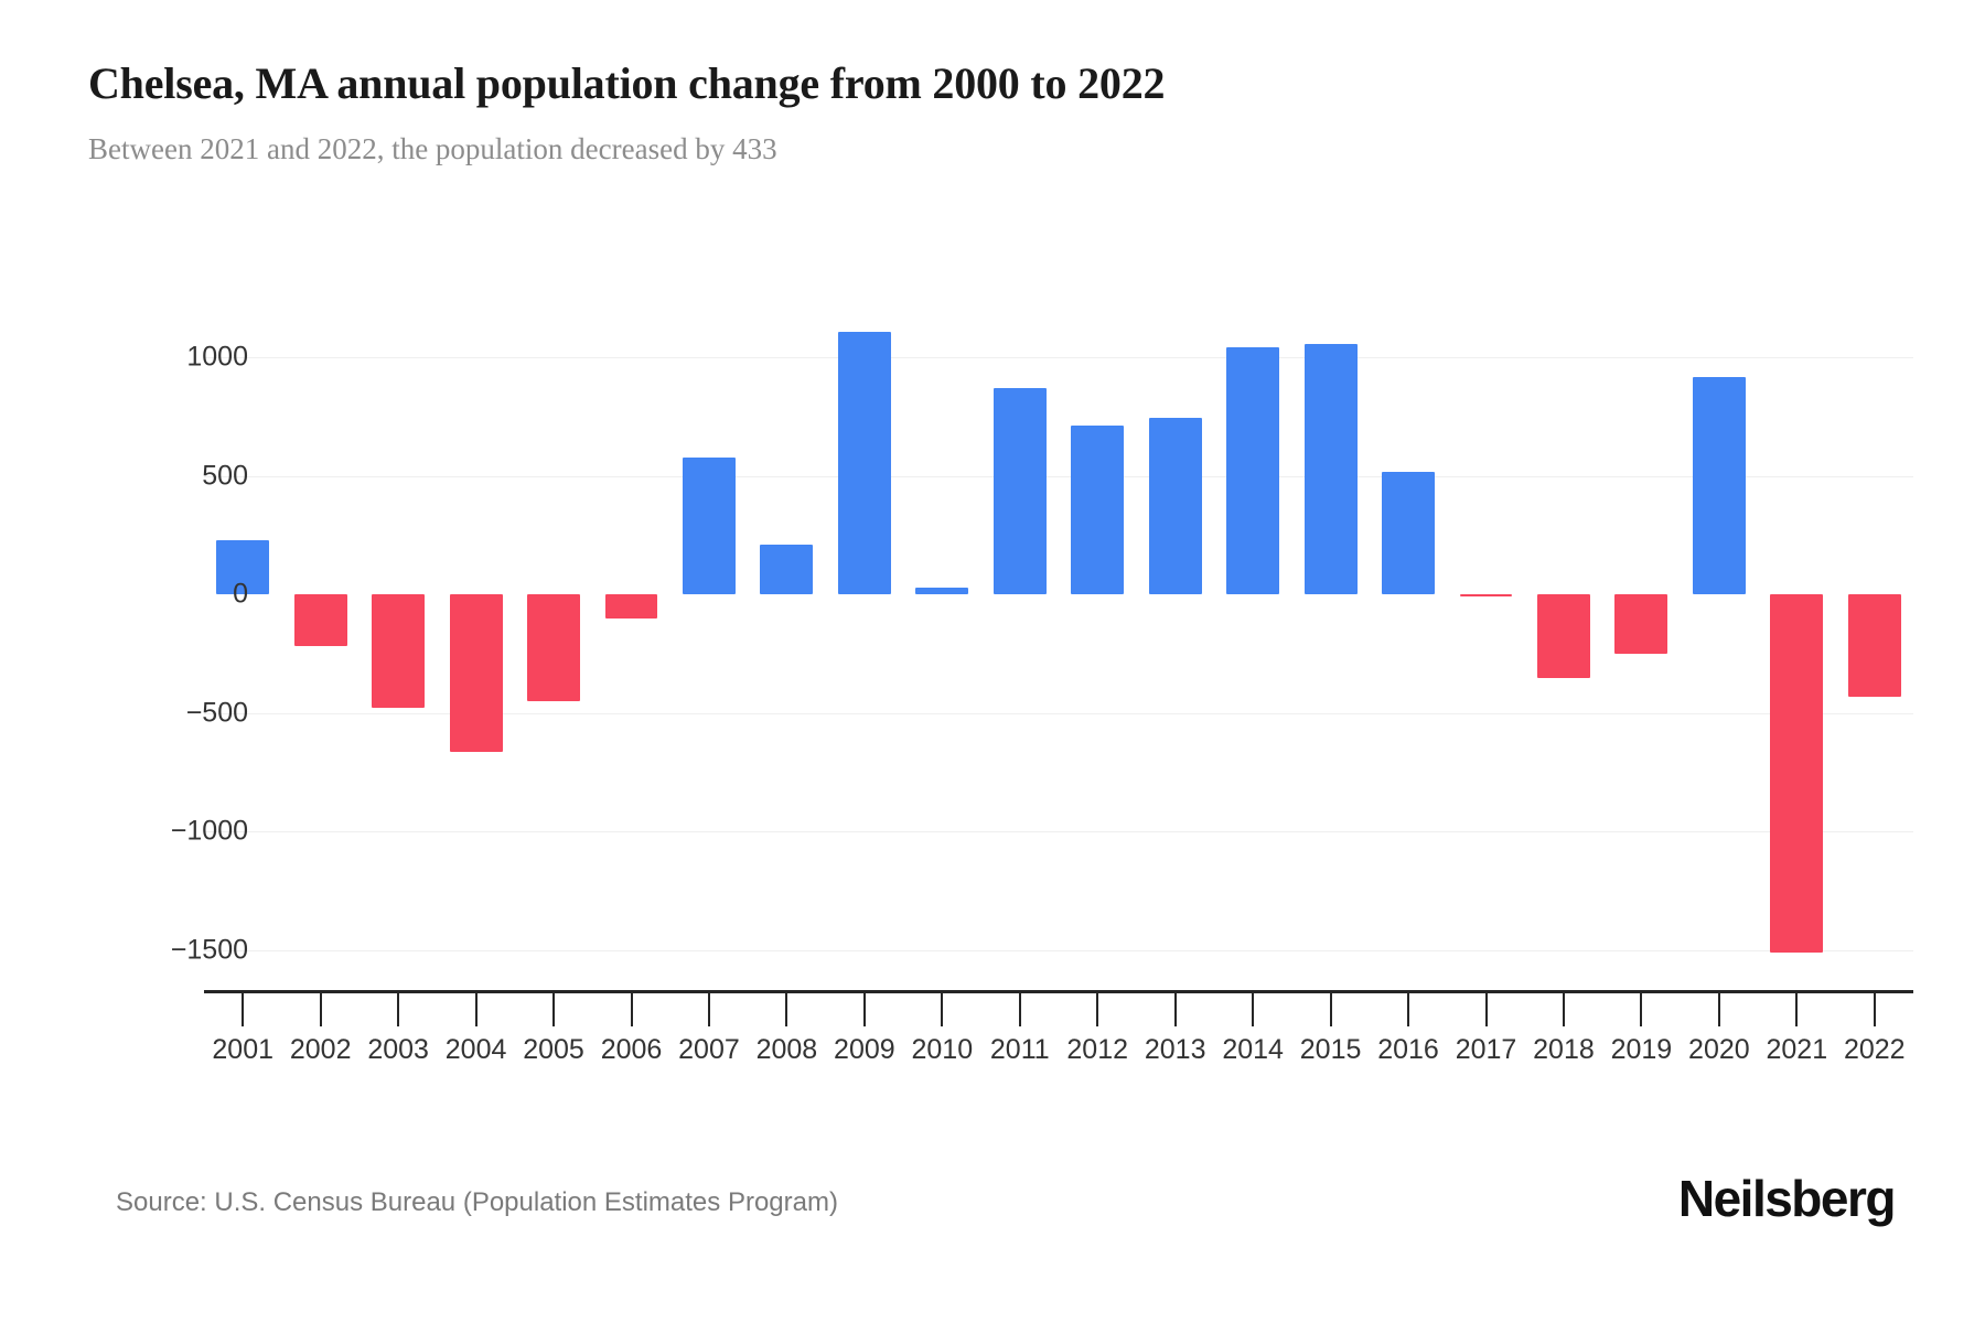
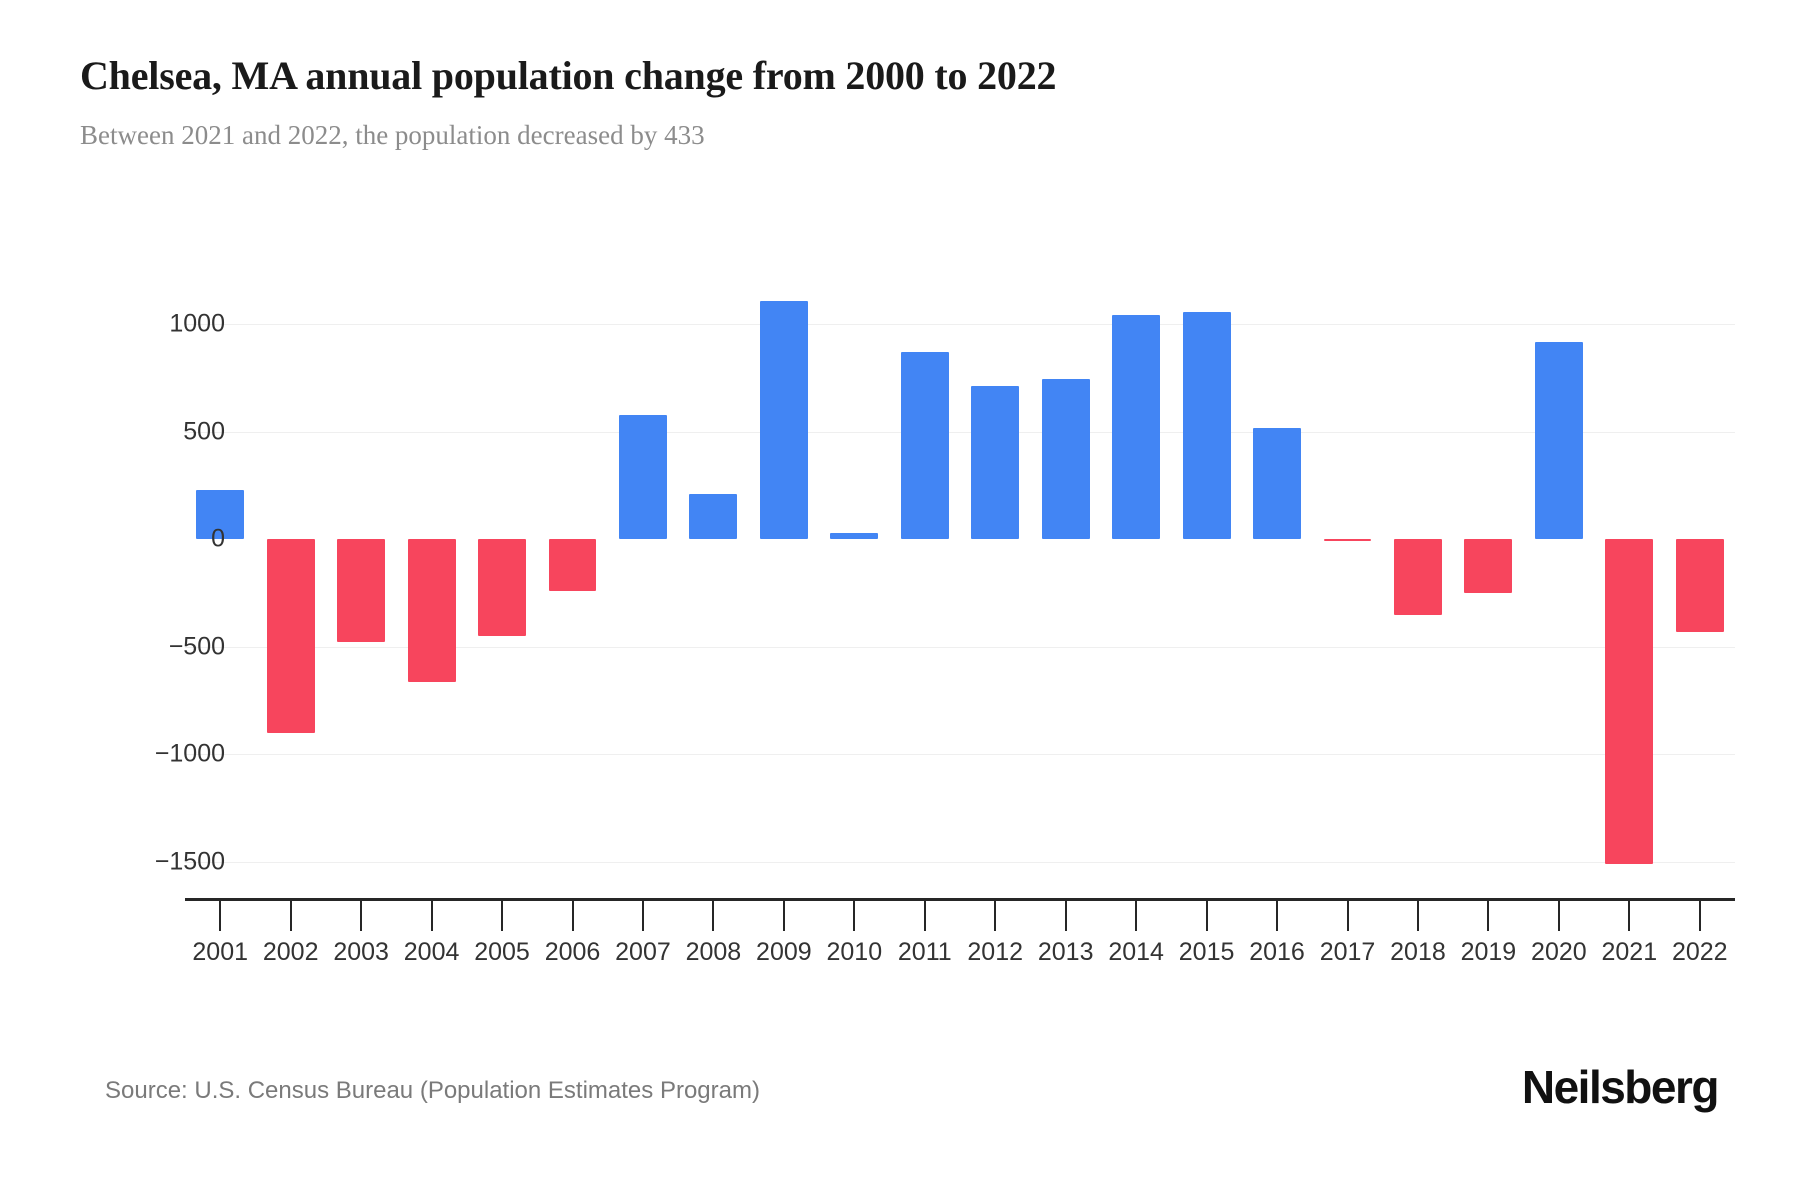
2002: -220 -> -900
2006: -100 -> -240
